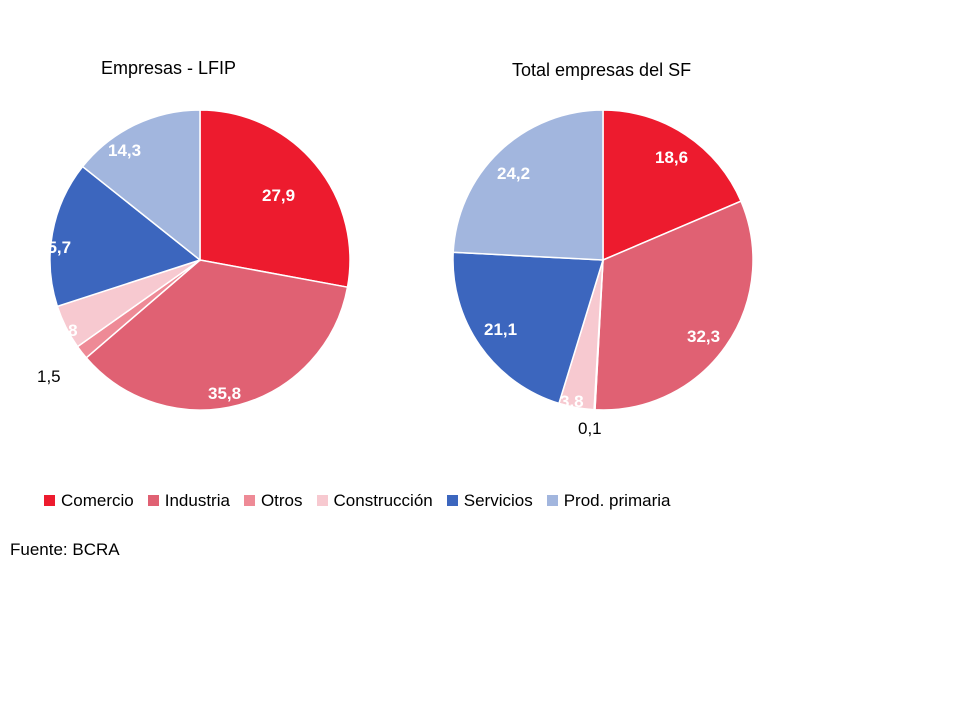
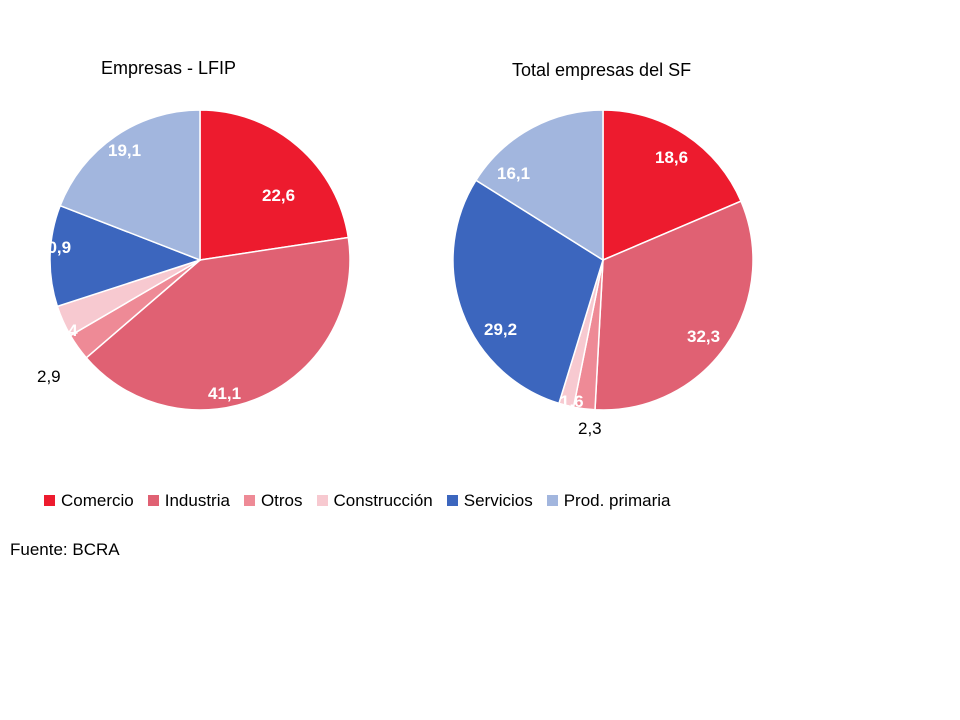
Empresas - LFIP/Comercio: 27,9 -> 22,6
Empresas - LFIP/Industria: 35,8 -> 41,1
Empresas - LFIP/Otros: 1,5 -> 2,9
Empresas - LFIP/Construcción: 4,8 -> 3,4
Empresas - LFIP/Servicios: 15,7 -> 10,9
Empresas - LFIP/Prod. primaria: 14,3 -> 19,1
Total empresas del SF/Otros: 0,1 -> 2,3
Total empresas del SF/Construcción: 3,8 -> 1,6
Total empresas del SF/Servicios: 21,1 -> 29,2
Total empresas del SF/Prod. primaria: 24,2 -> 16,1
